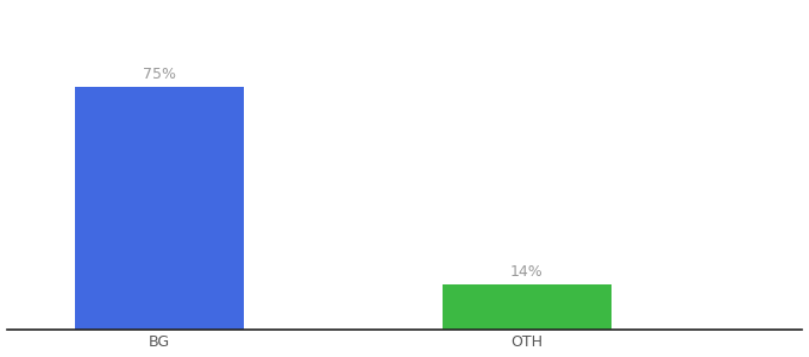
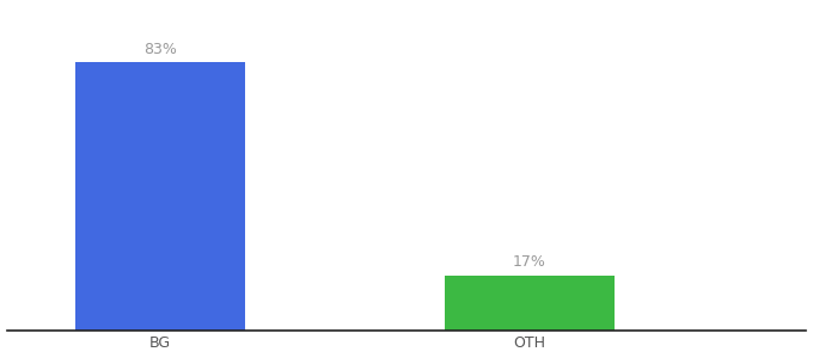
BG: 75% -> 83%
OTH: 14% -> 17%
